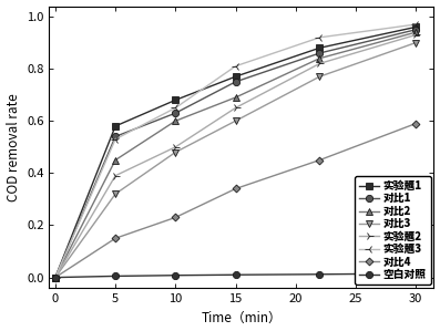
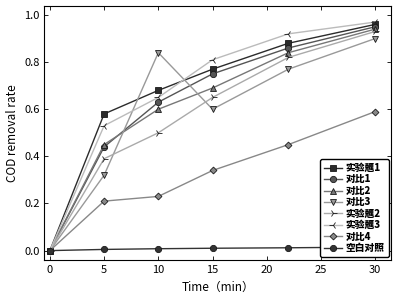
对比1/5: 0.54 -> 0.44
对比4/5: 0.15 -> 0.21
对比3/10: 0.48 -> 0.84
